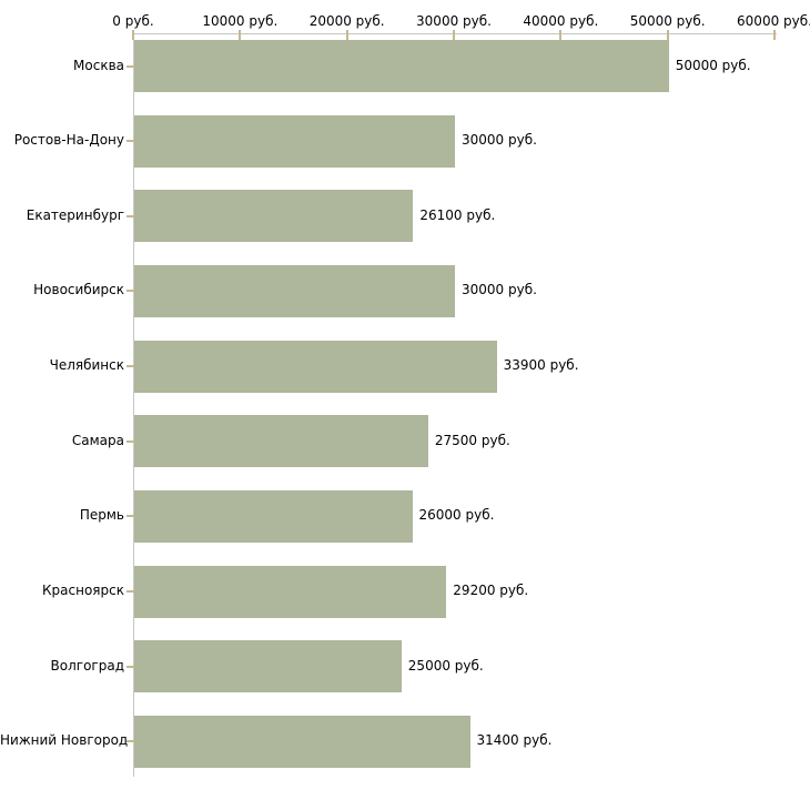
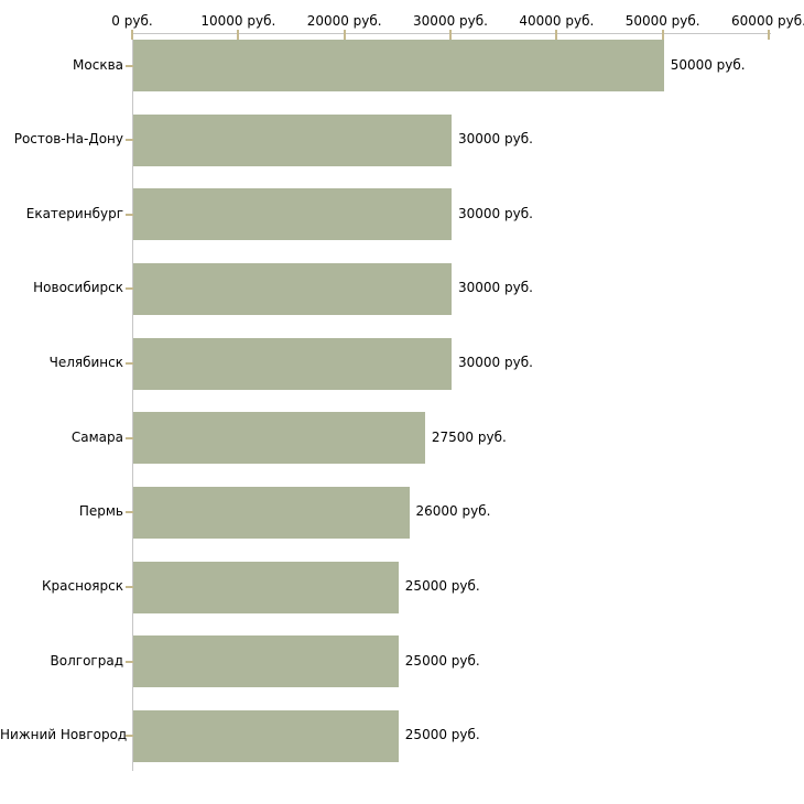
Екатеринбург: 26100 -> 30000
Челябинск: 33900 -> 30000
Красноярск: 29200 -> 25000
Нижний Новгород: 31400 -> 25000
